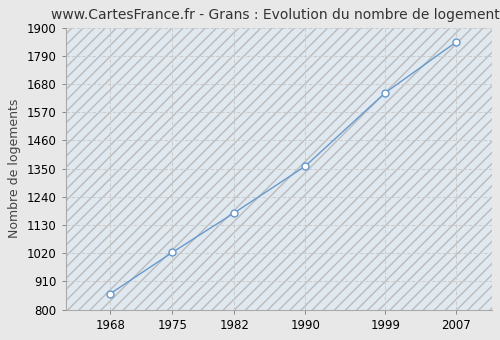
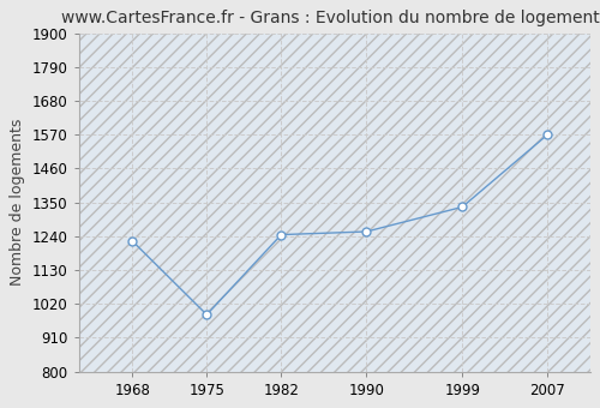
1968: 862 -> 1225
1975: 1023 -> 985
1982: 1178 -> 1245
1990: 1360 -> 1255
1999: 1646 -> 1335
2007: 1844 -> 1570
